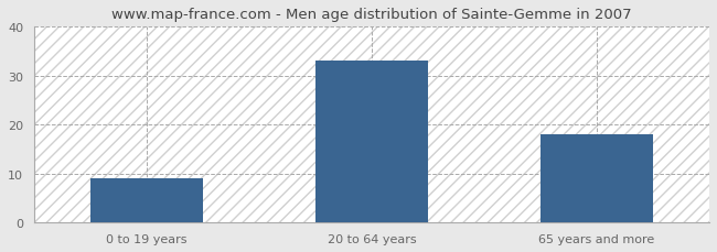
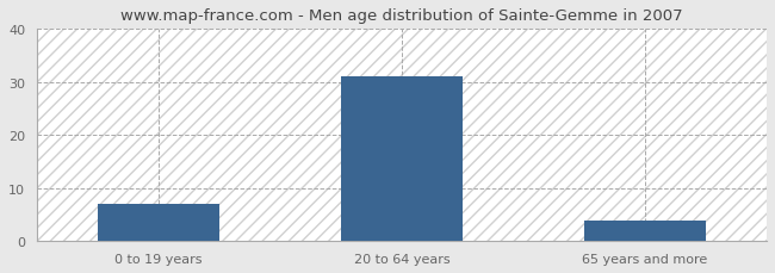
0 to 19 years: 9 -> 7
20 to 64 years: 33 -> 31
65 years and more: 18 -> 4
